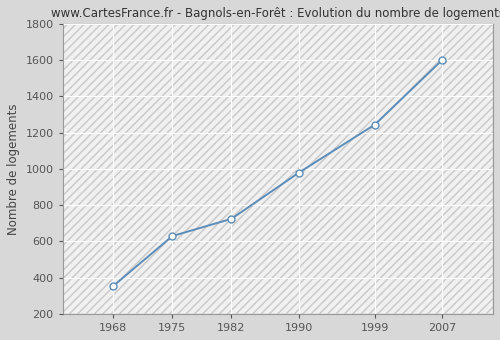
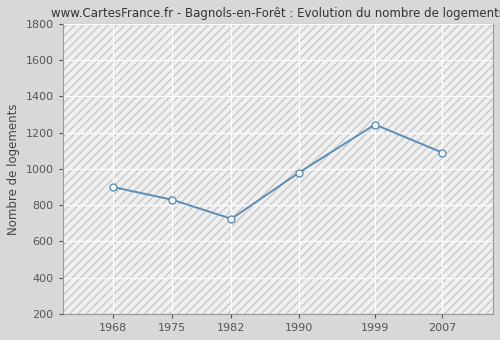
1968: 360 -> 900
1975: 630 -> 830
2007: 1600 -> 1090
